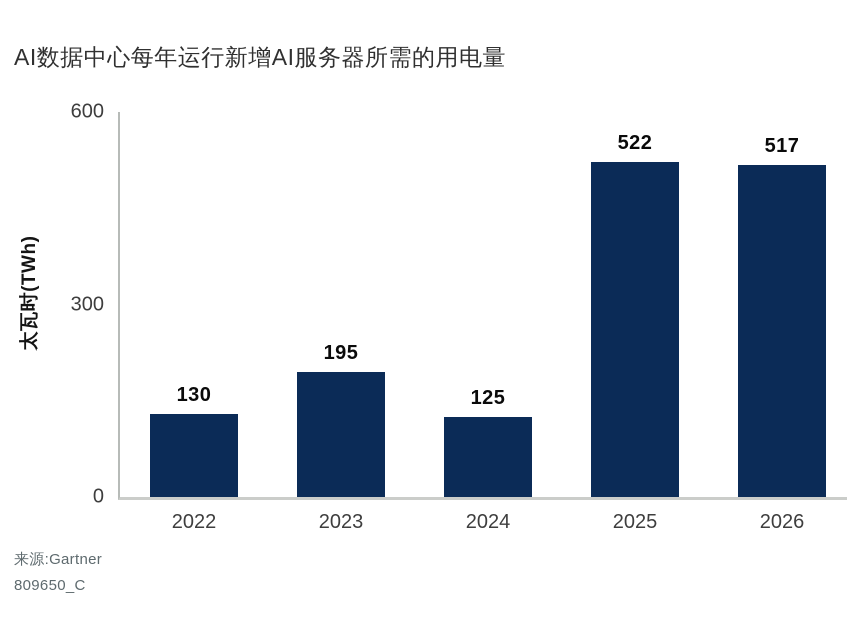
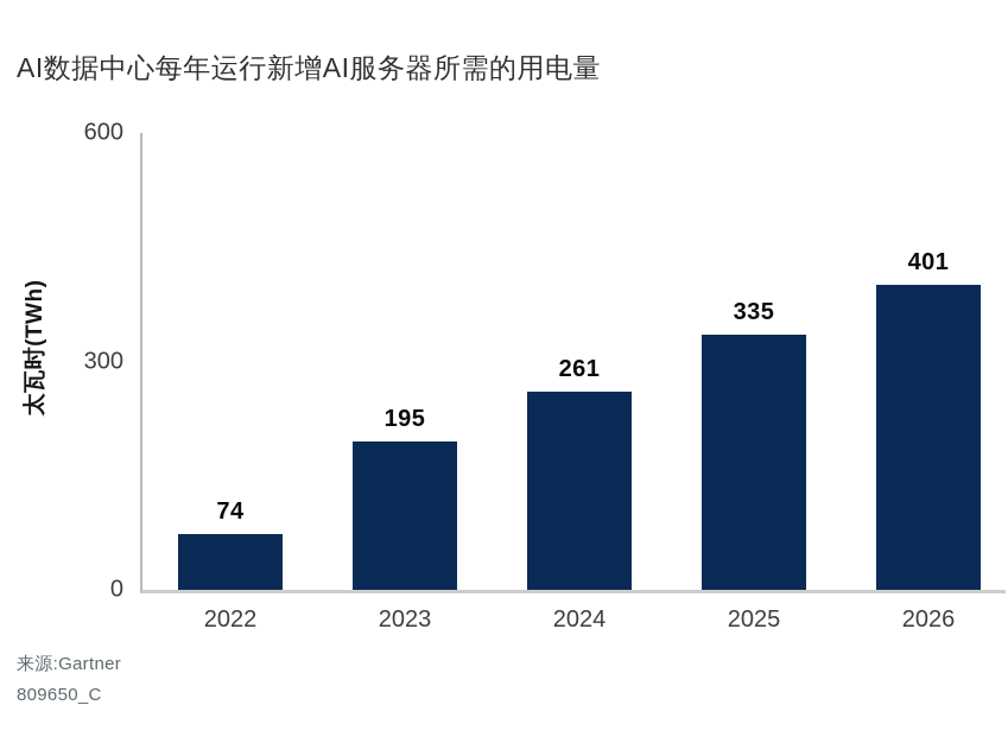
2022: 130 -> 74
2024: 125 -> 261
2025: 522 -> 335
2026: 517 -> 401
